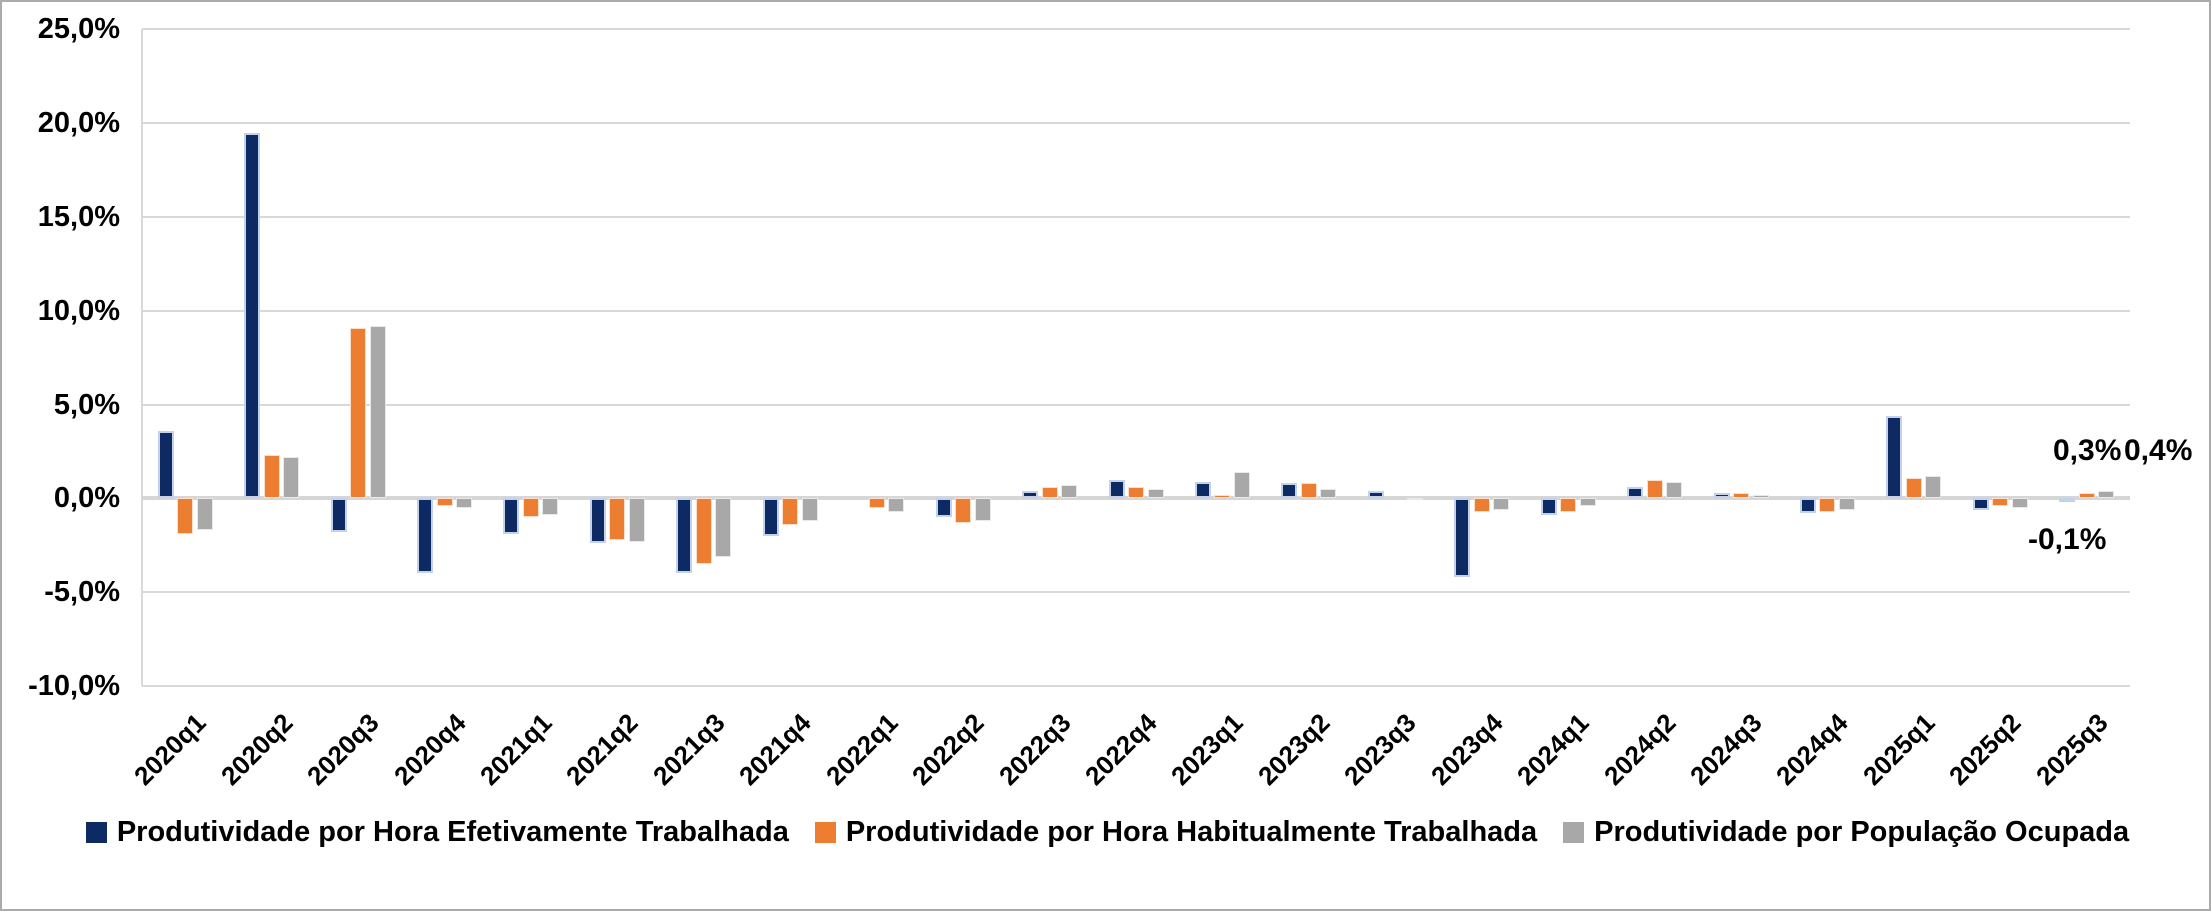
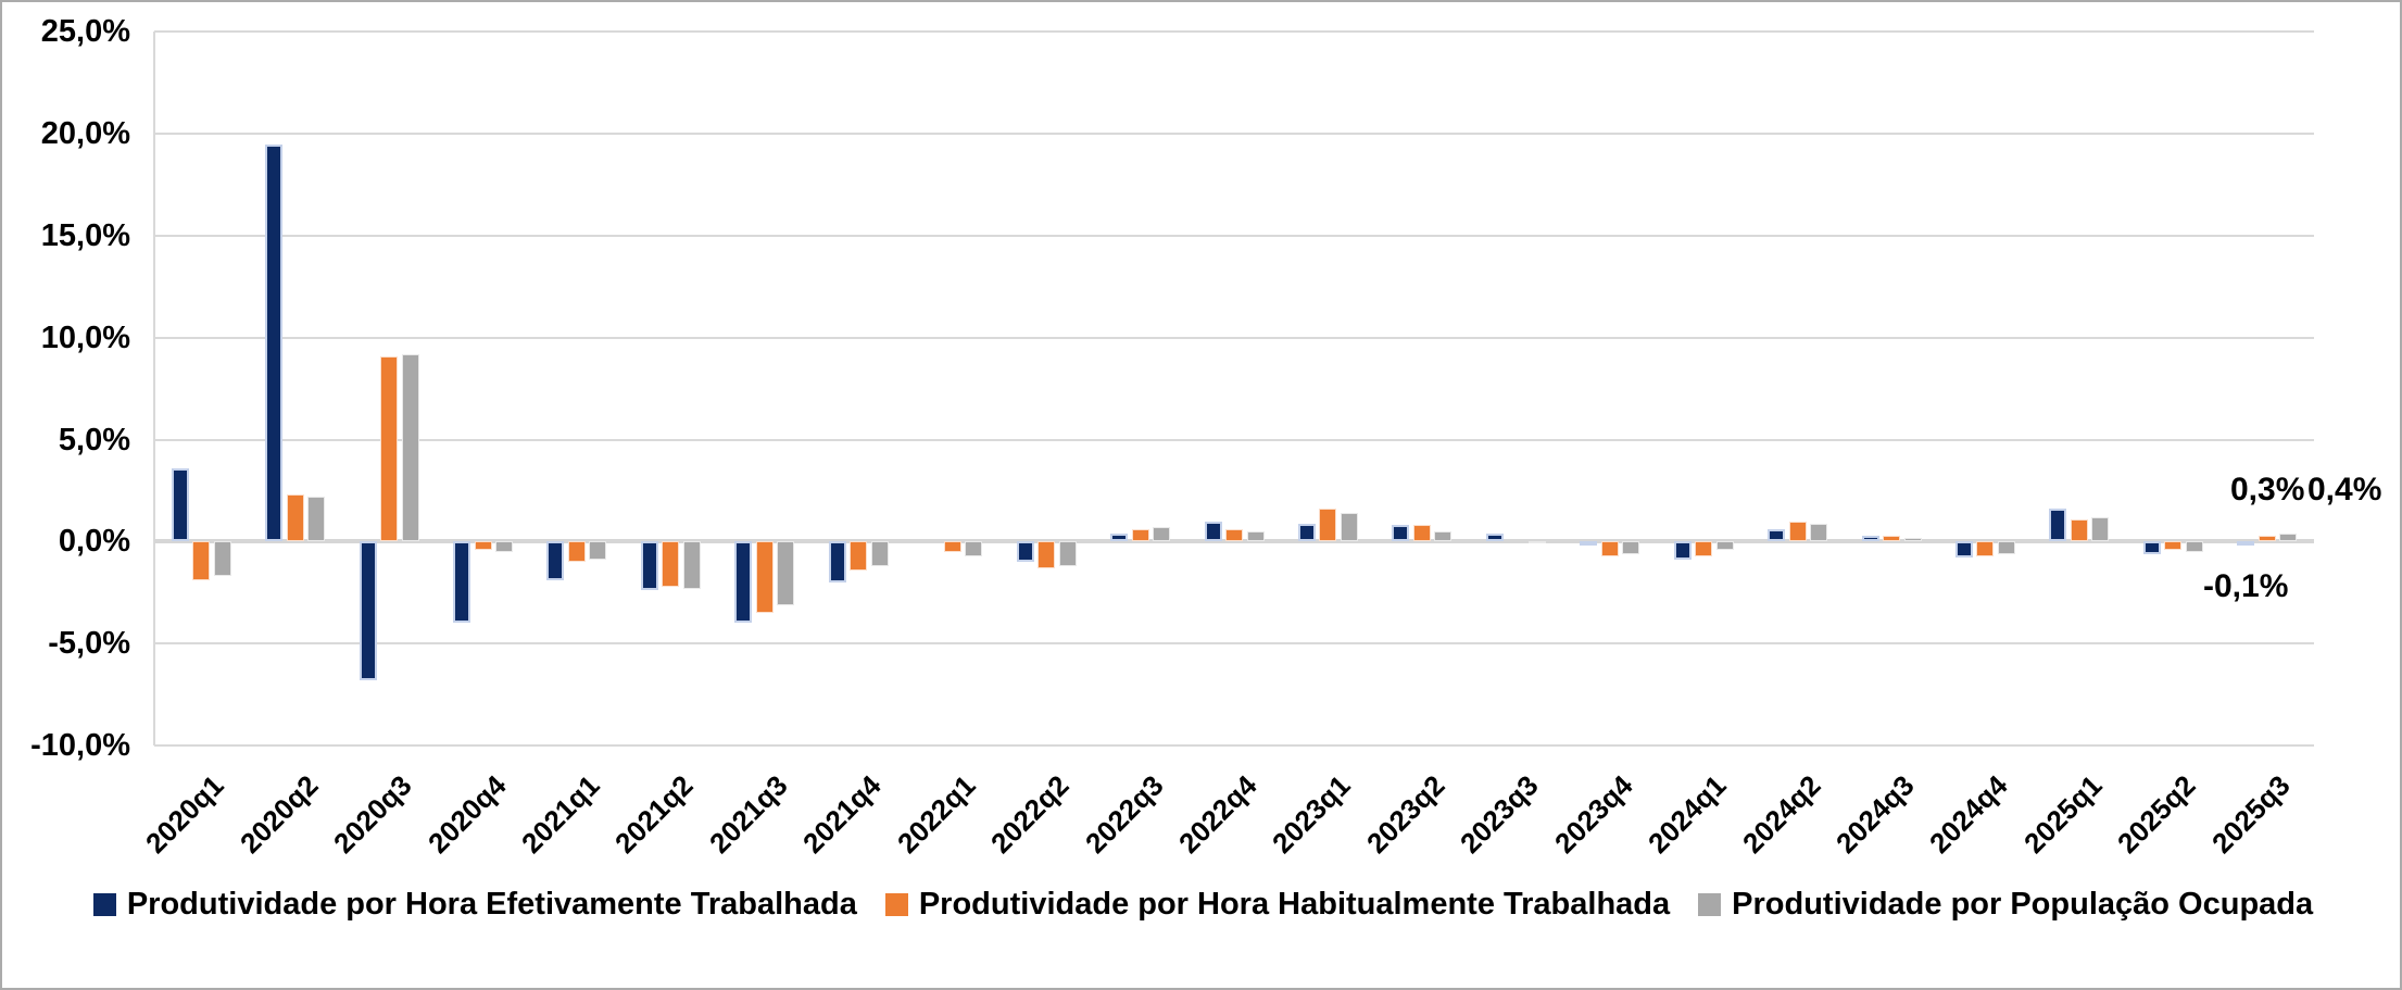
Produtividade por Hora Efetivamente Trabalhada/2020q3: -1,8% -> -6,8%
Produtividade por Hora Habitualmente Trabalhada/2023q1: 0,2% -> 1,6%
Produtividade por Hora Efetivamente Trabalhada/2023q4: -4,2% -> -0,2%
Produtividade por Hora Efetivamente Trabalhada/2025q1: 4,4% -> 1,6%
